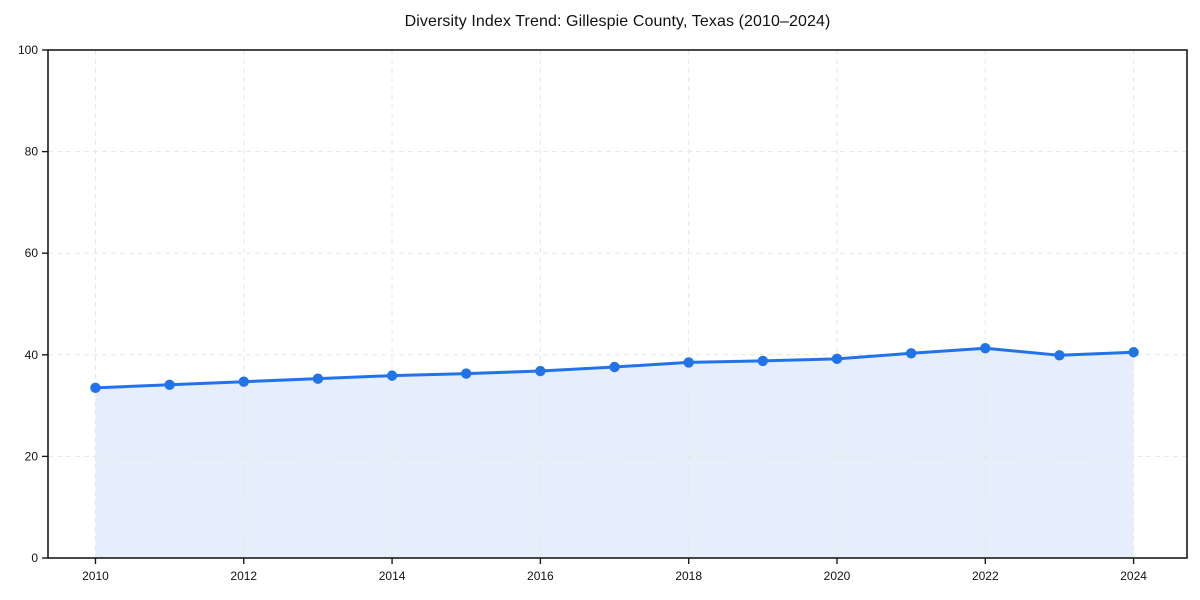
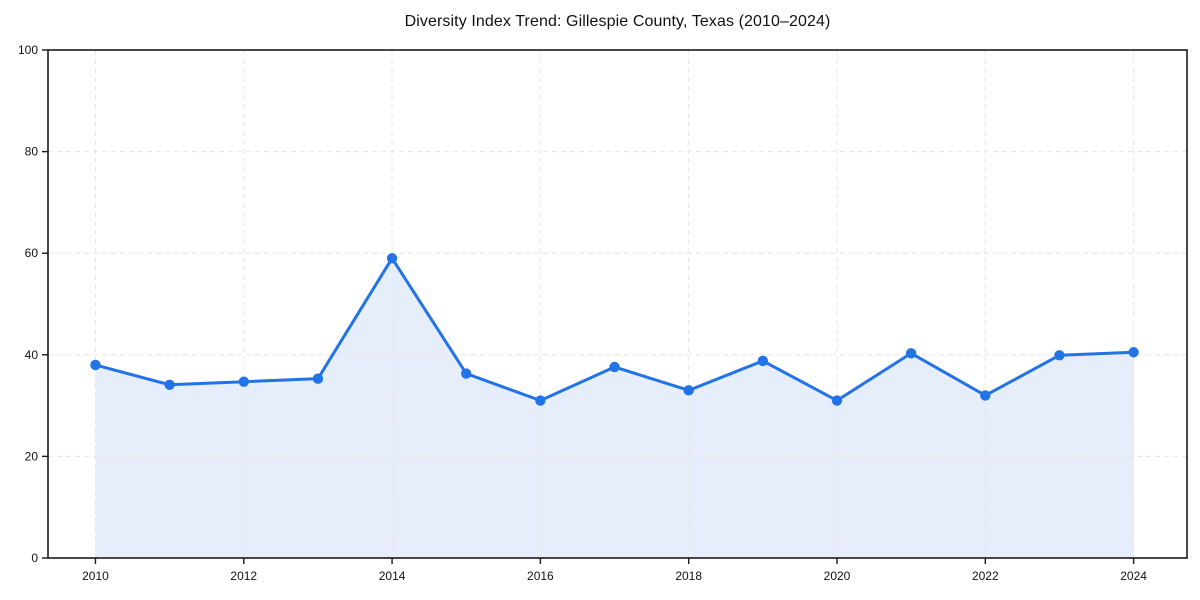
2010: 34 -> 38
2014: 36 -> 59
2016: 37 -> 31
2018: 38 -> 33
2020: 39 -> 31
2022: 41 -> 32
